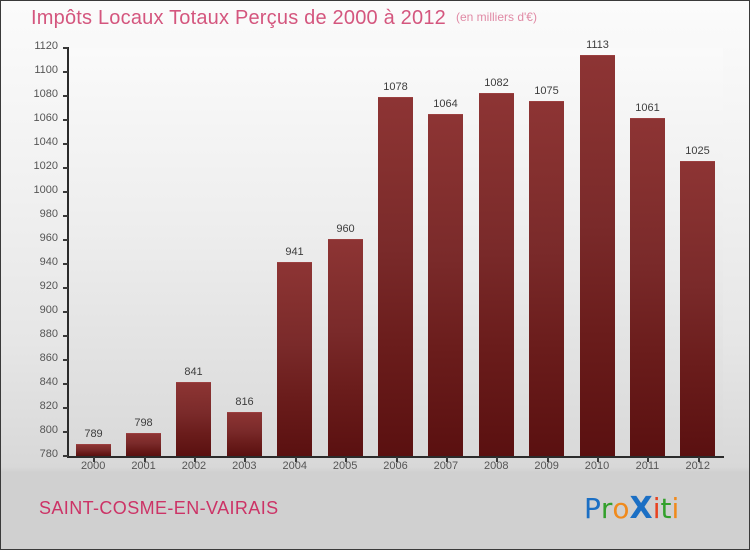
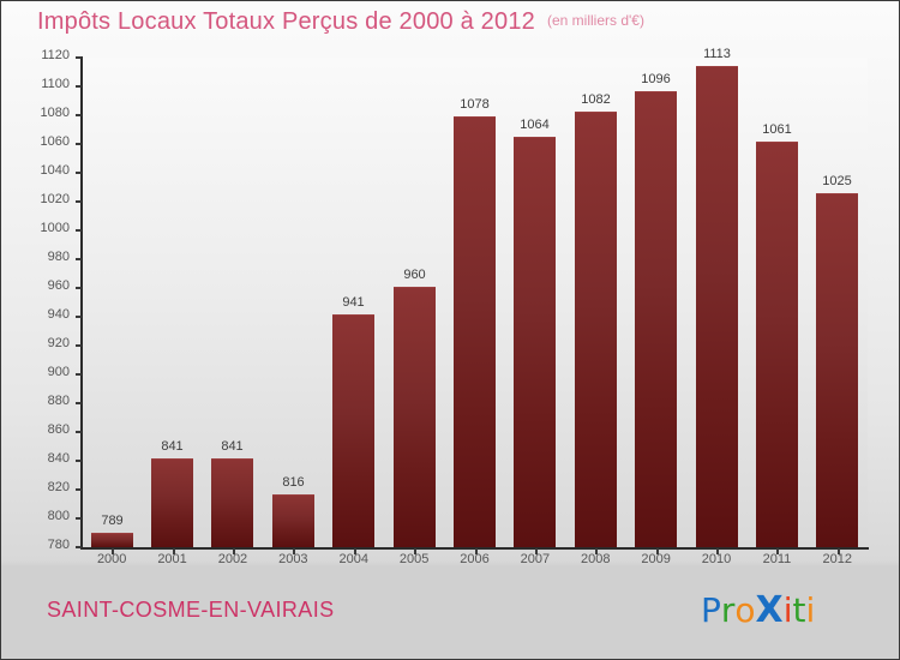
2001: 798 -> 841
2009: 1075 -> 1096
